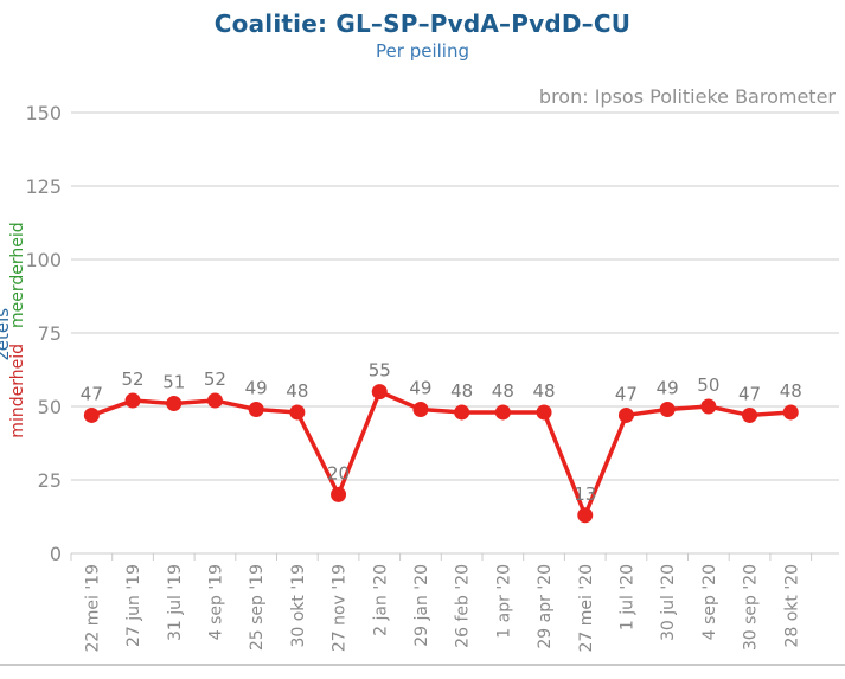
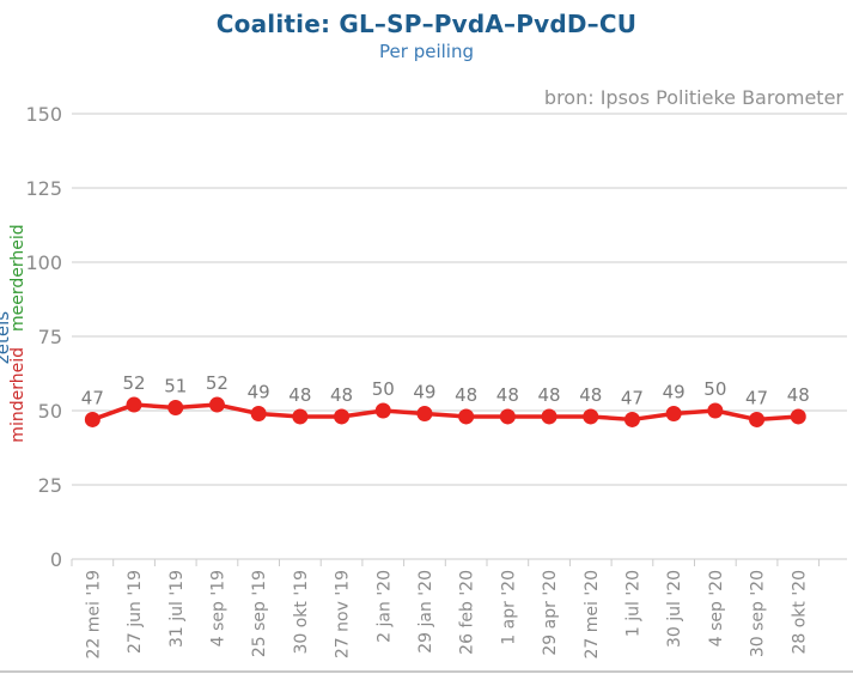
27 nov '19: 20 -> 48
2 jan '20: 55 -> 50
27 mei '20: 13 -> 48
